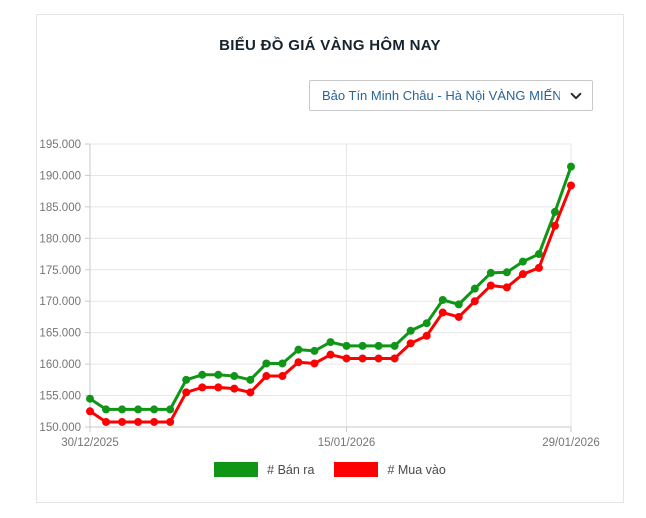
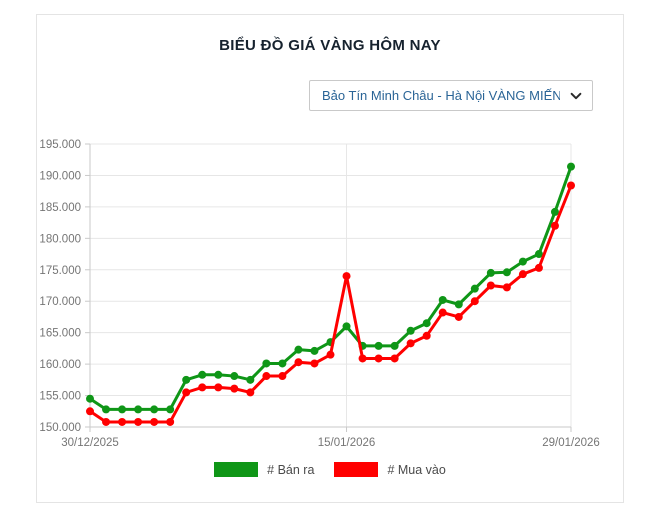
# Bán ra/15/01/2026: 163 -> 166
# Mua vào/15/01/2026: 161 -> 174
